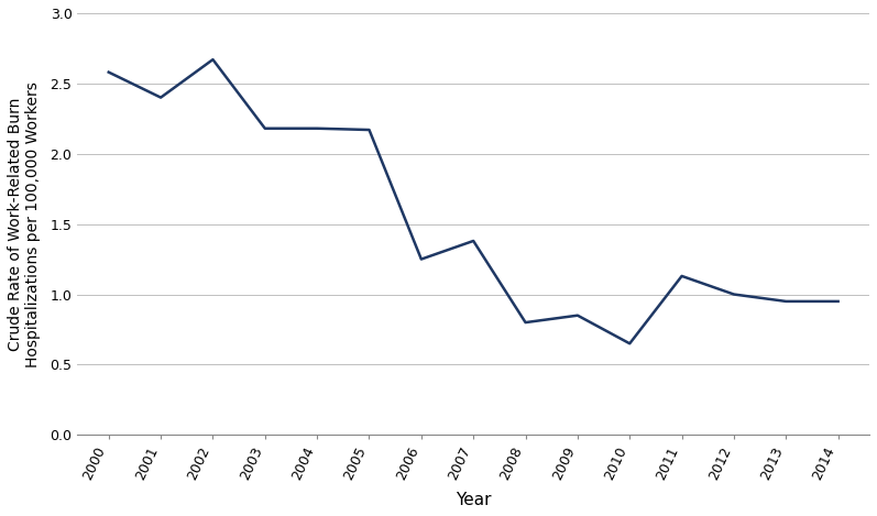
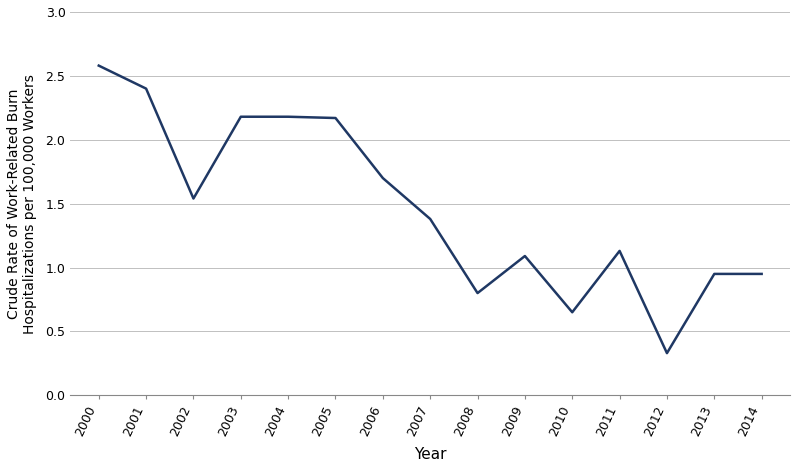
2002: 2.67 -> 1.54
2006: 1.25 -> 1.70
2009: 0.85 -> 1.09
2012: 1.00 -> 0.33
